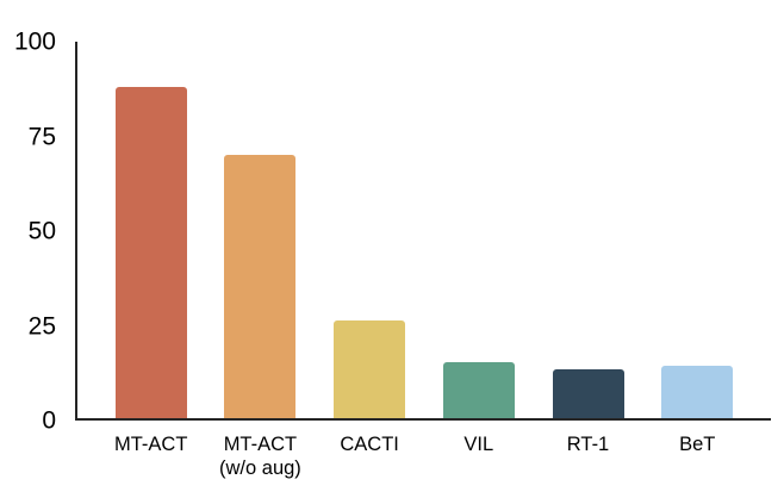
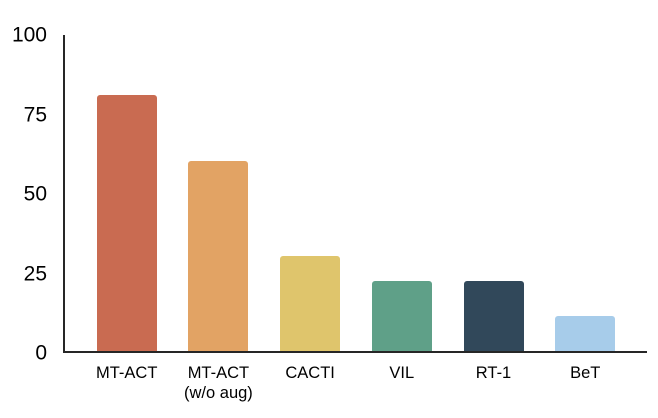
MT-ACT: 88 -> 81
MT-ACT (w/o aug): 70 -> 60
CACTI: 26 -> 30
VIL: 15 -> 22
RT-1: 13 -> 22
BeT: 14 -> 11
